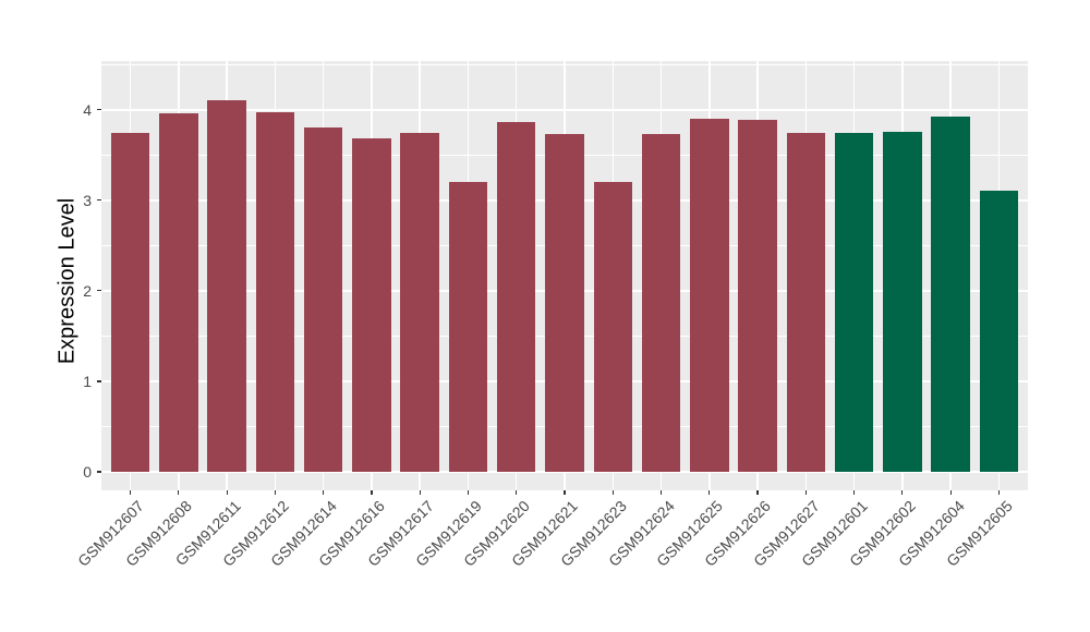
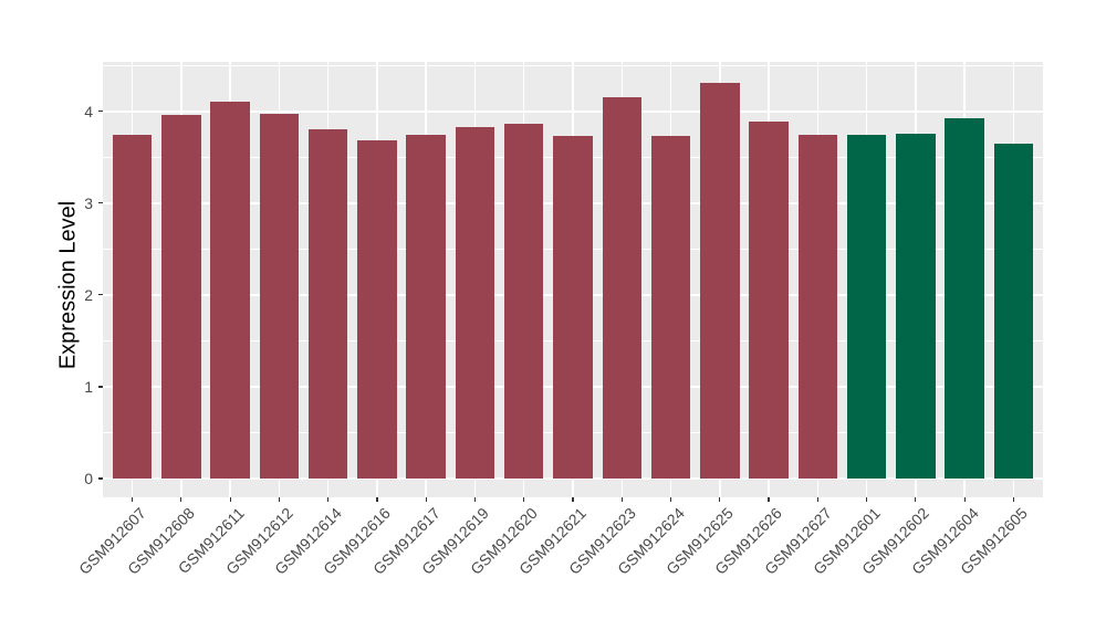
GSM912619: 3.2 -> 3.8
GSM912623: 3.2 -> 4.2
GSM912625: 3.9 -> 4.3
GSM912605: 3.1 -> 3.6
